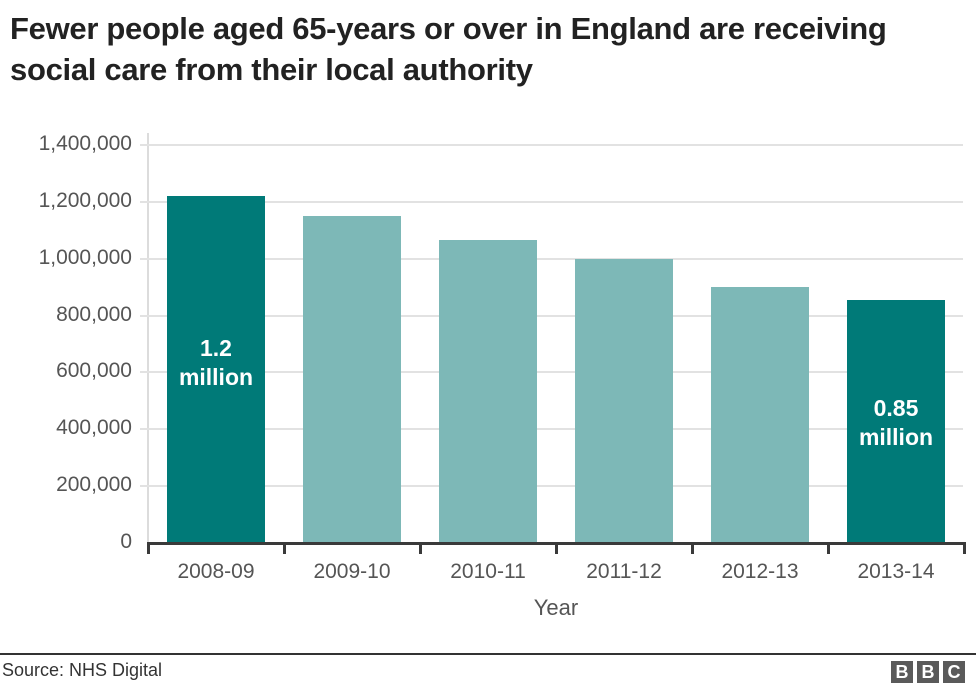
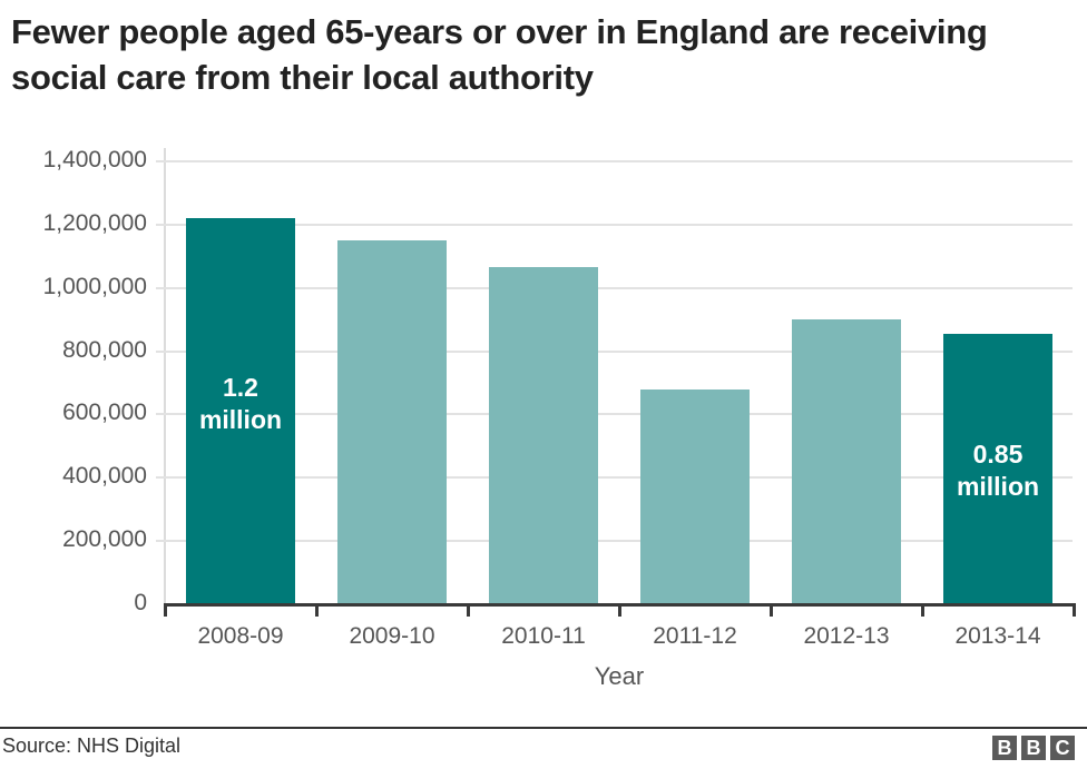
2011-12: 1000000 -> 680000
